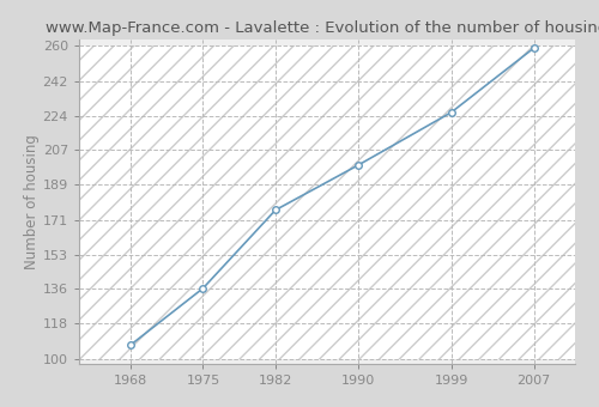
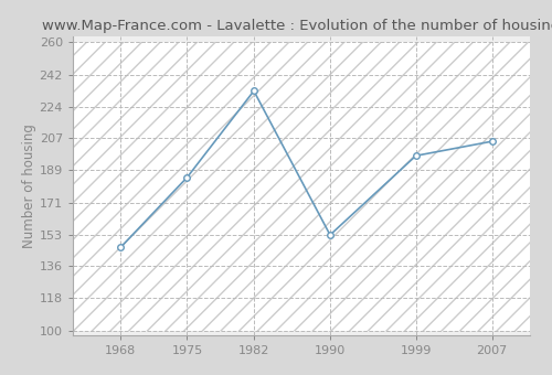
1968: 107 -> 146
1975: 136 -> 185
1982: 176 -> 233
1990: 199 -> 153
1999: 226 -> 197
2007: 259 -> 205
